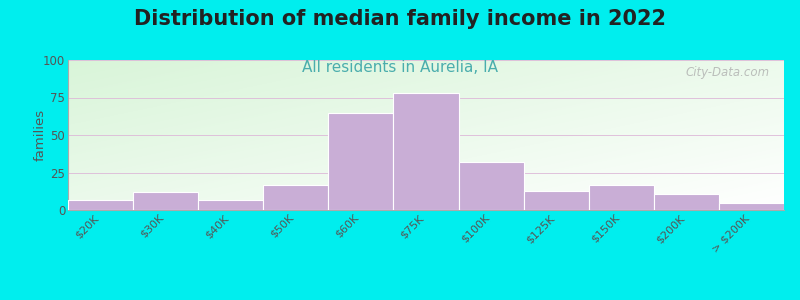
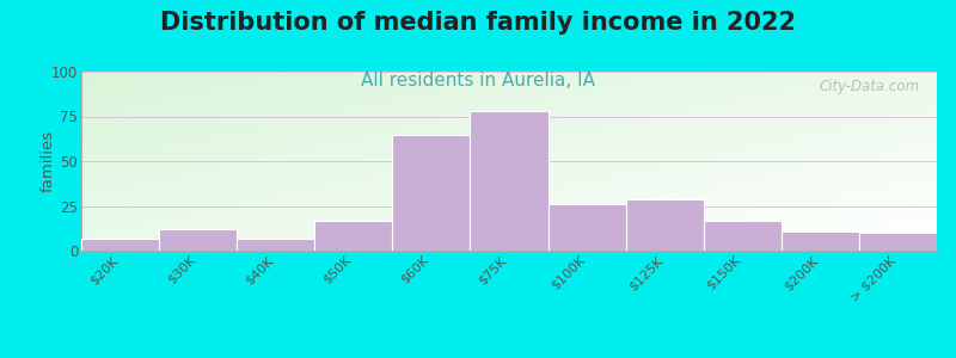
$100K: 32 -> 26
$125K: 13 -> 29
> $200K: 5 -> 10
